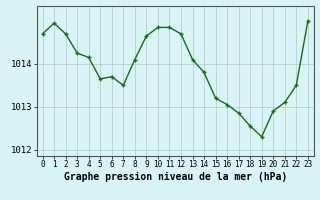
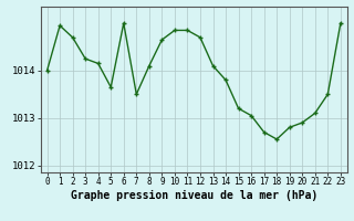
0: 1014.70 -> 1014.00
6: 1013.70 -> 1015.00
17: 1012.85 -> 1012.70
19: 1012.30 -> 1012.80
